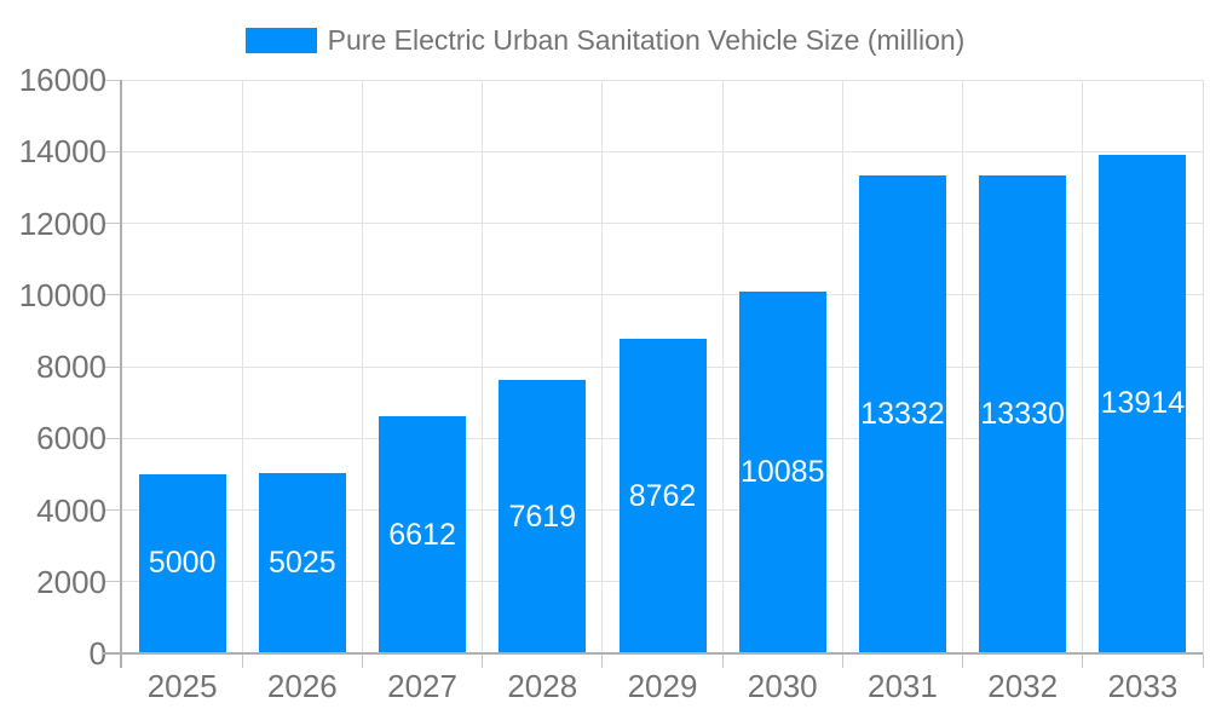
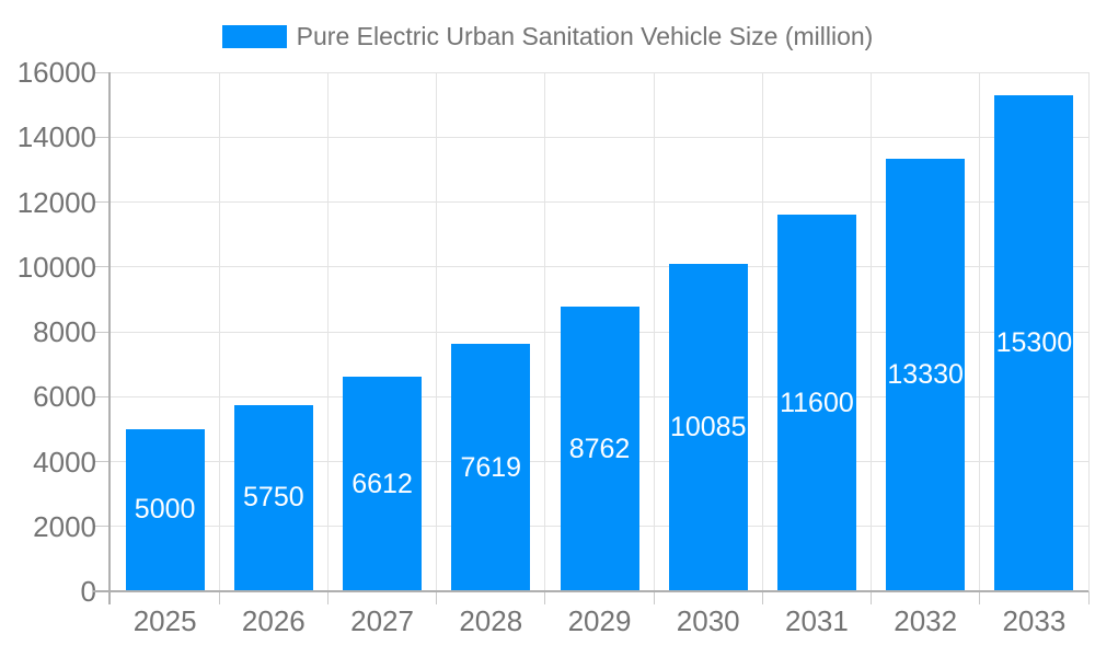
2026: 5025 -> 5750
2031: 13332 -> 11600
2033: 13914 -> 15300
